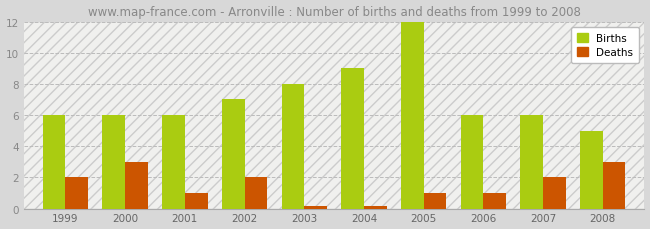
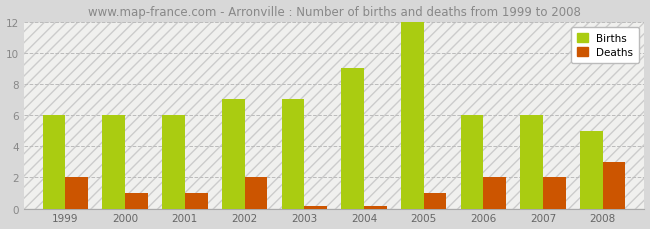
Deaths/2000: 3.0 -> 1.0
Births/2003: 8 -> 7
Deaths/2006: 1.0 -> 2.0
